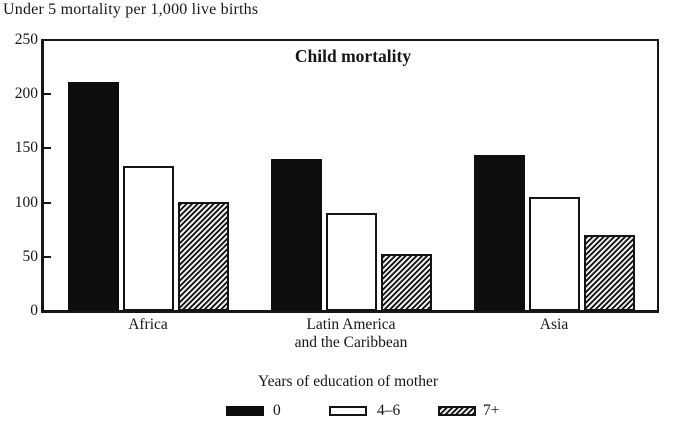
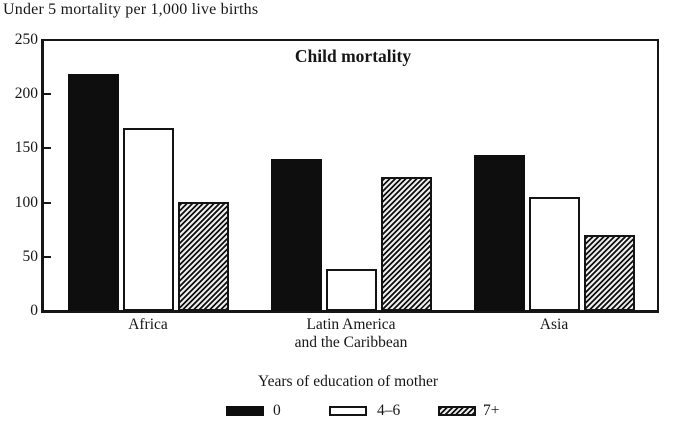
0/Africa: 211 -> 219
4–6/Africa: 134 -> 169
4–6/Latin America and the Caribbean: 90 -> 39
7+/Latin America and the Caribbean: 53 -> 124
